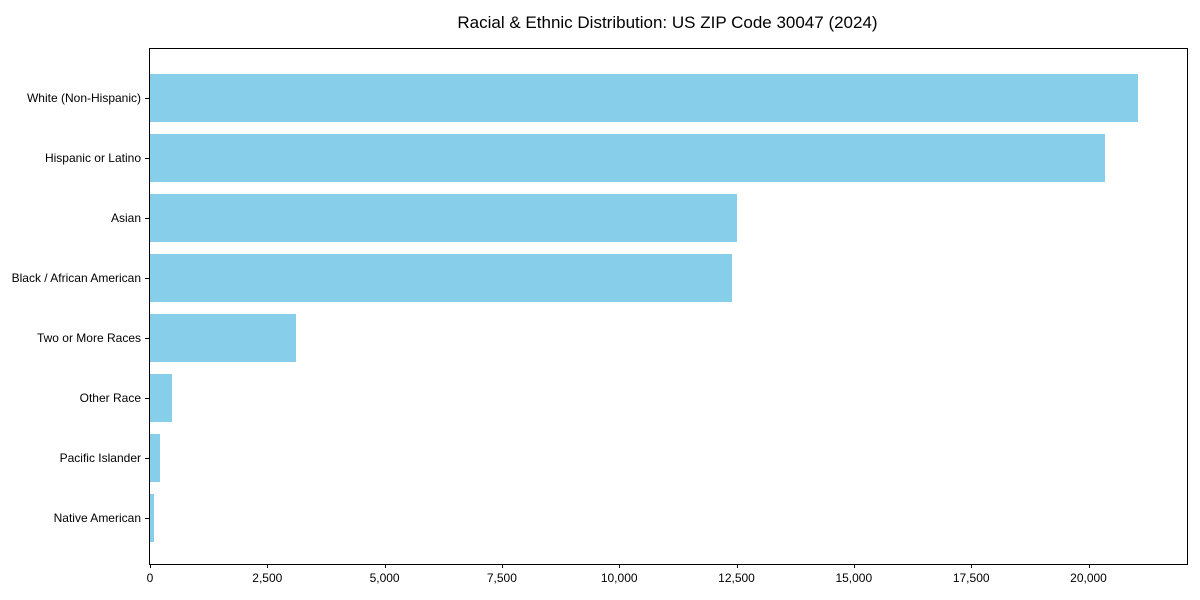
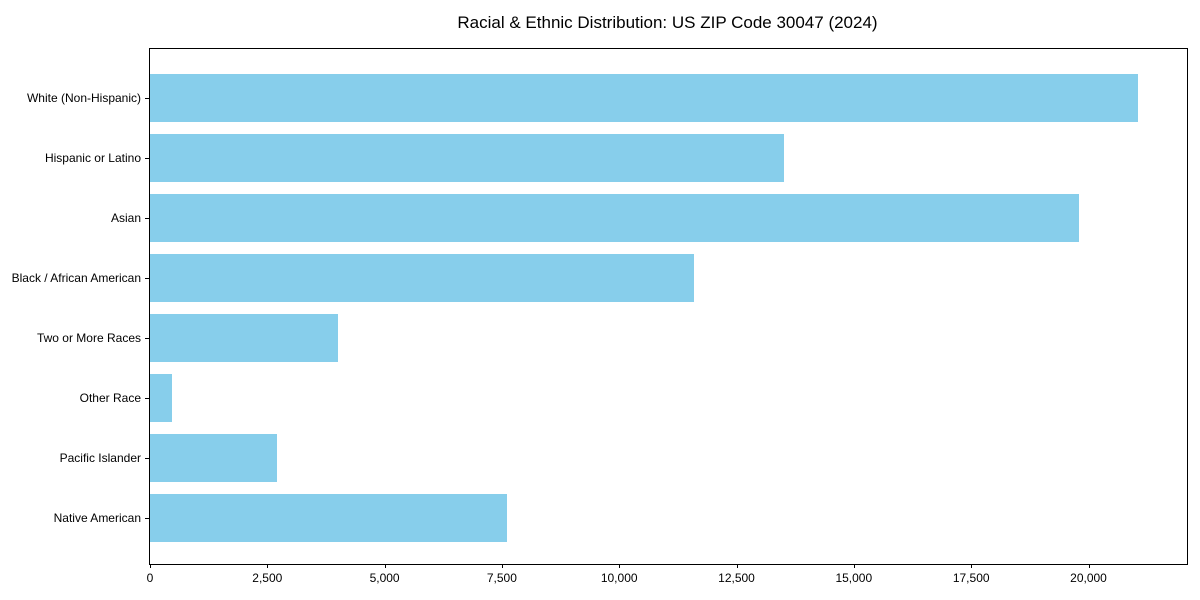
Hispanic or Latino: 20400 -> 13500
Asian: 12500 -> 19800
Black / African American: 12400 -> 11600
Two or More Races: 3100 -> 4000
Pacific Islander: 200 -> 2700
Native American: 100 -> 7600
